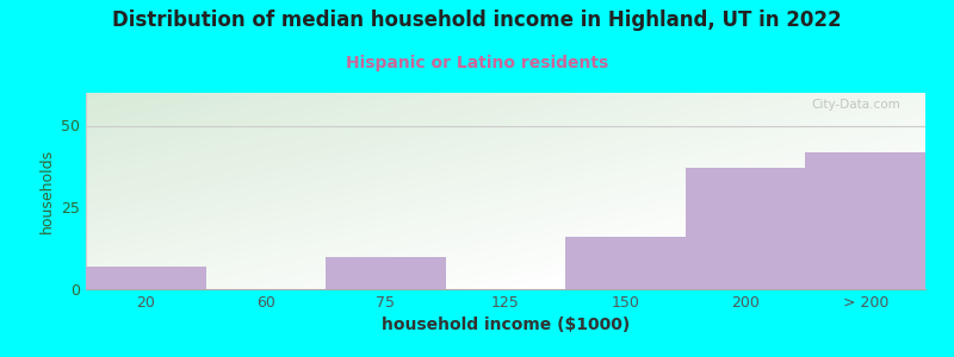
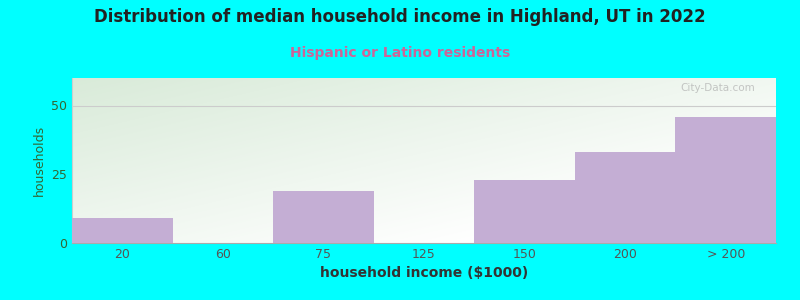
20: 7 -> 9
75: 10 -> 19
150: 16 -> 23
200: 37 -> 33
> 200: 42 -> 46
